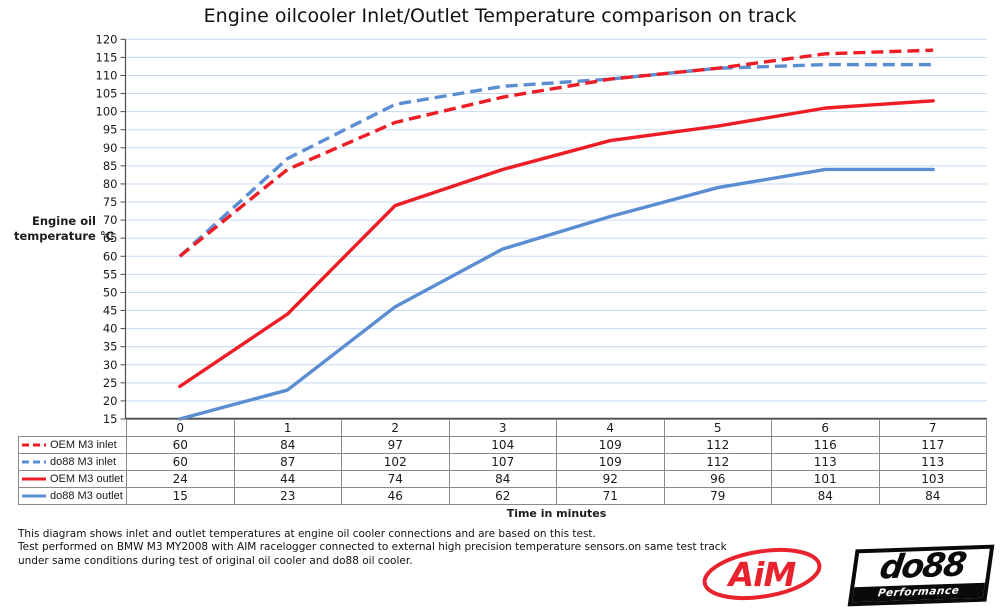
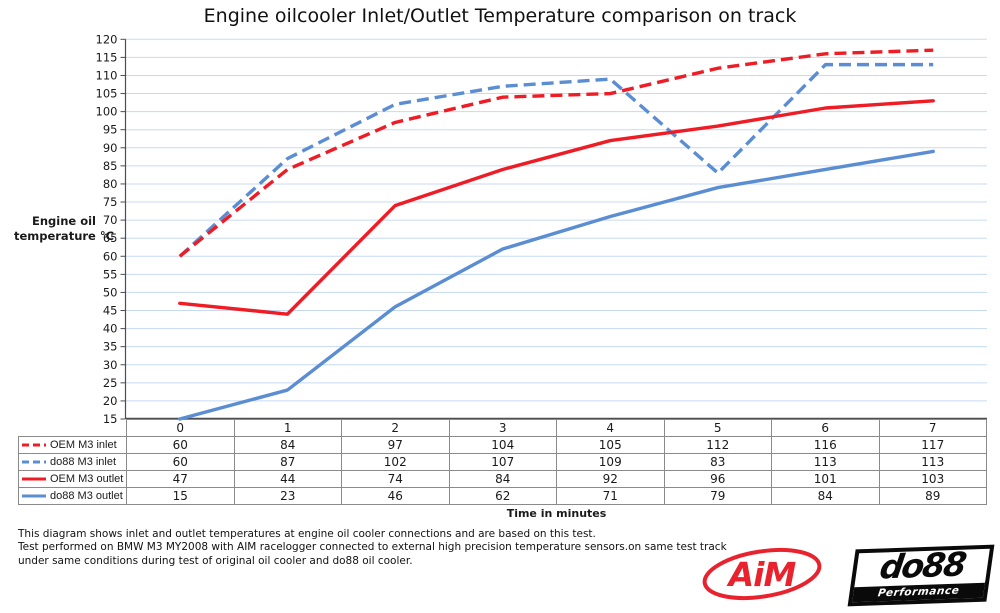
OEM M3 outlet/0: 24 -> 47
OEM M3 inlet/4: 109 -> 105
do88 M3 inlet/5: 112 -> 83
do88 M3 outlet/7: 84 -> 89
